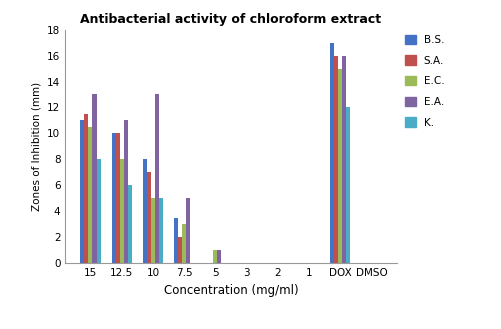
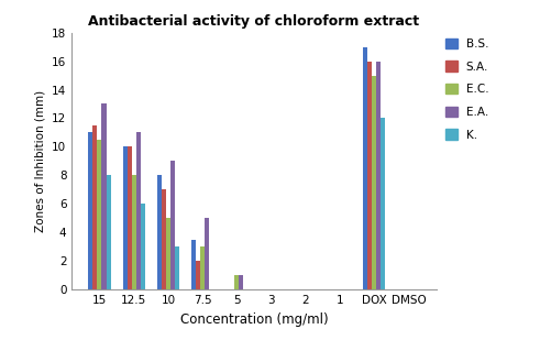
E.A./10: 13 -> 9
K./10: 5 -> 3
